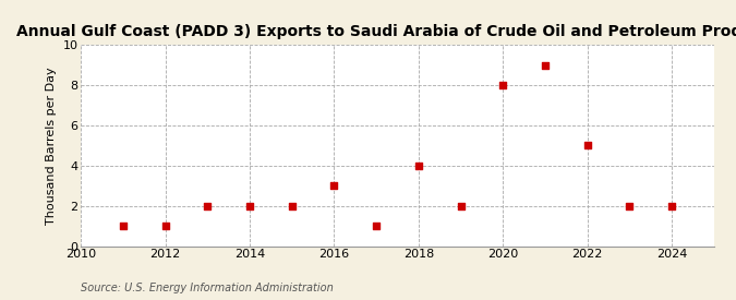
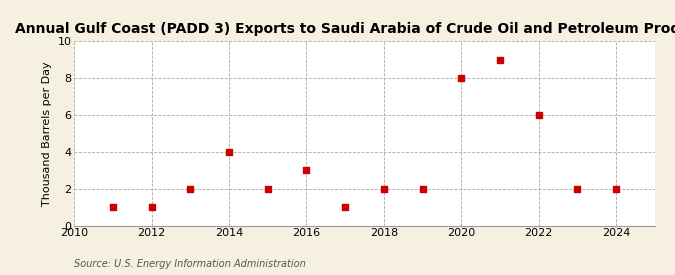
2014: 2 -> 4
2018: 4 -> 2
2022: 5 -> 6
